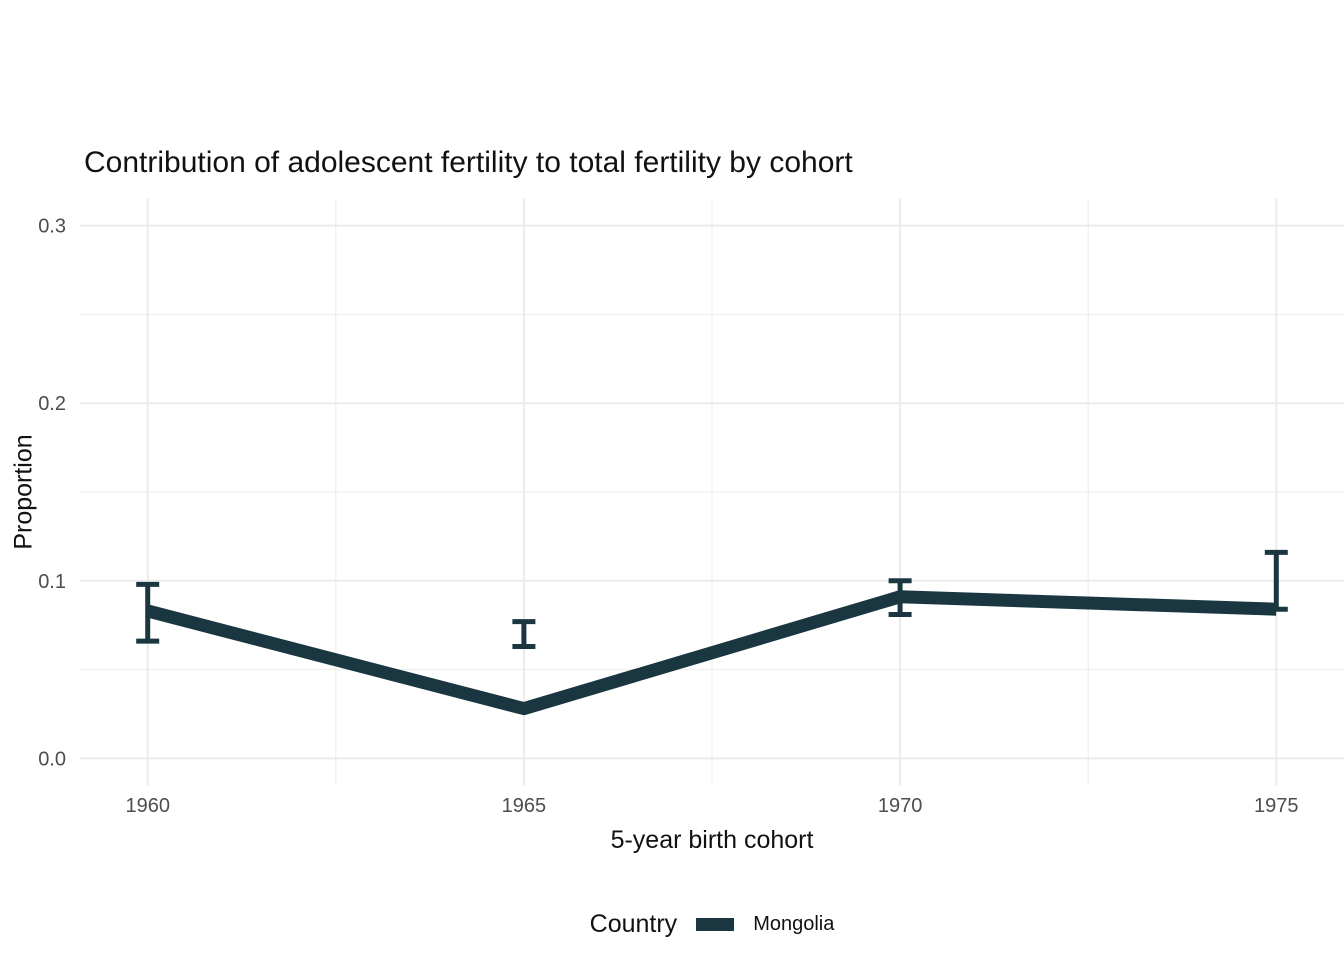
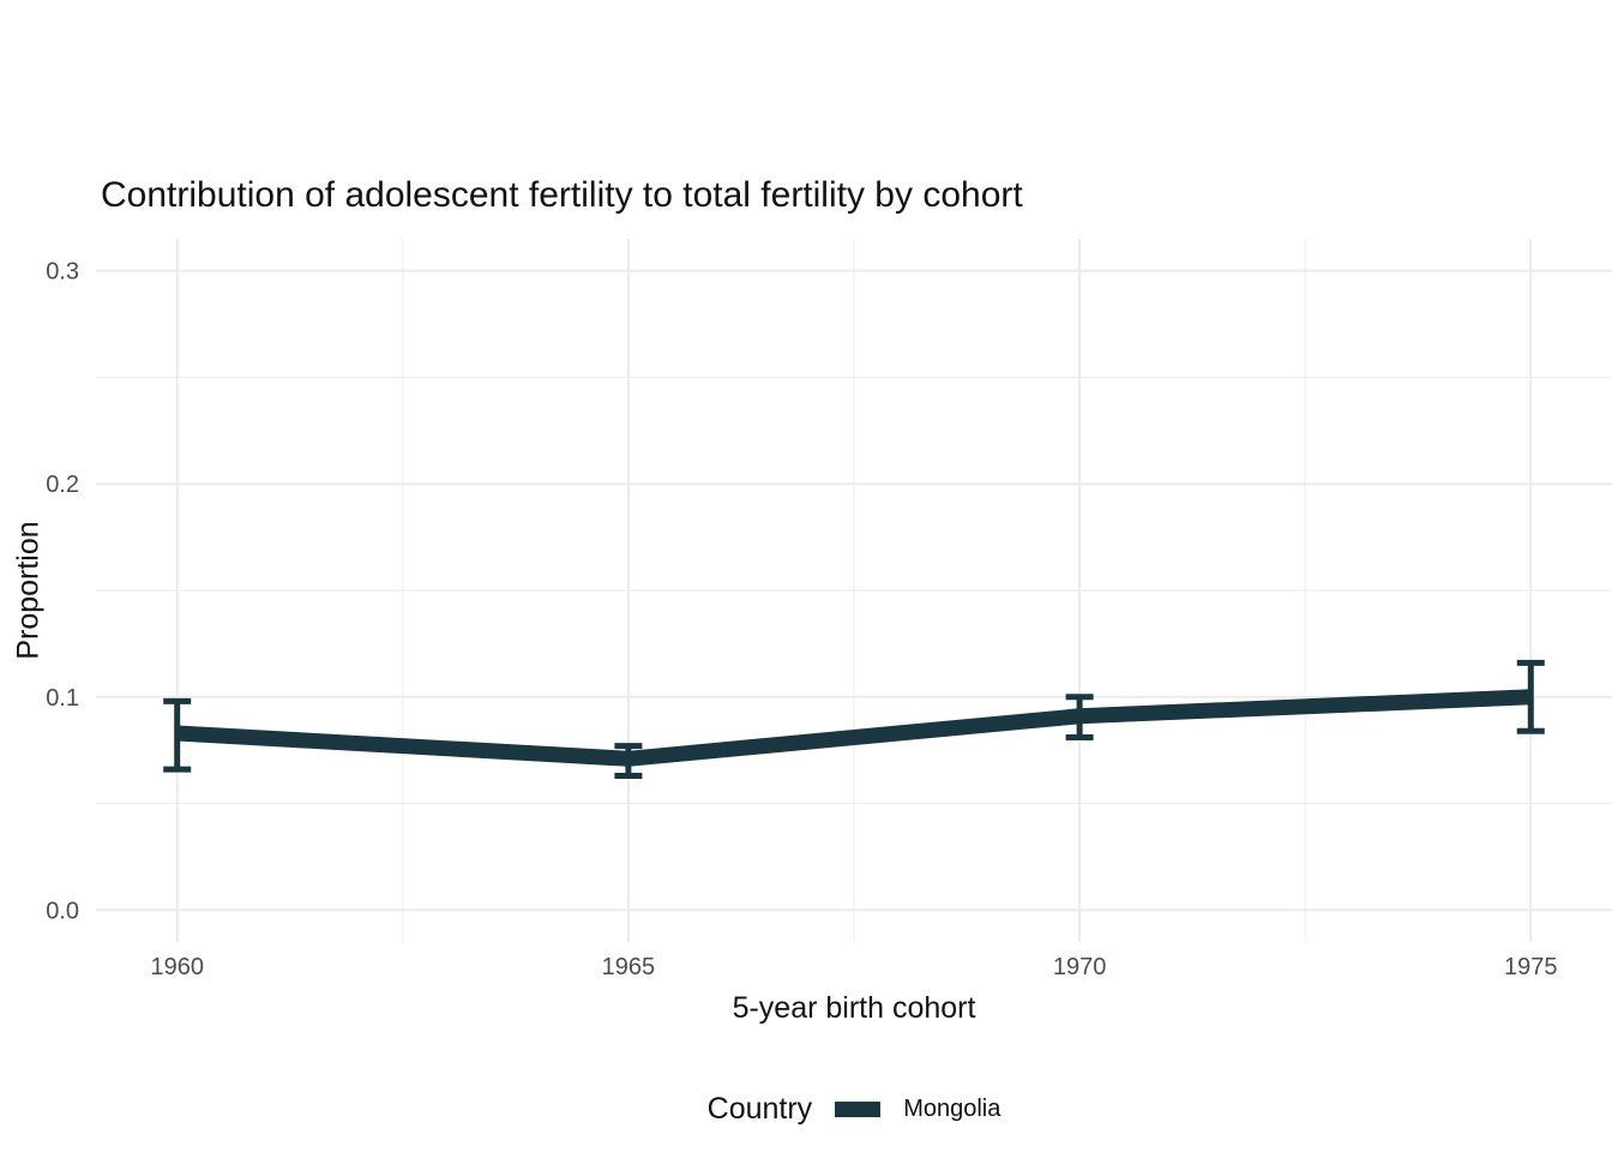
1965: 0.028 -> 0.071
1975: 0.084 -> 0.100
